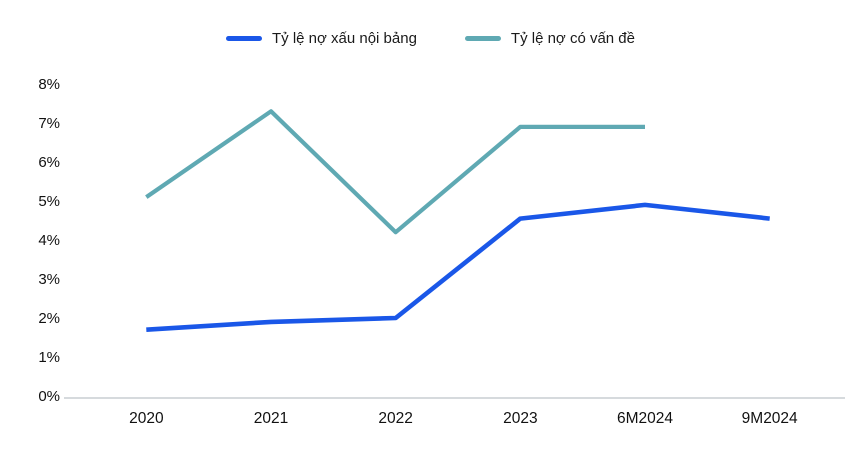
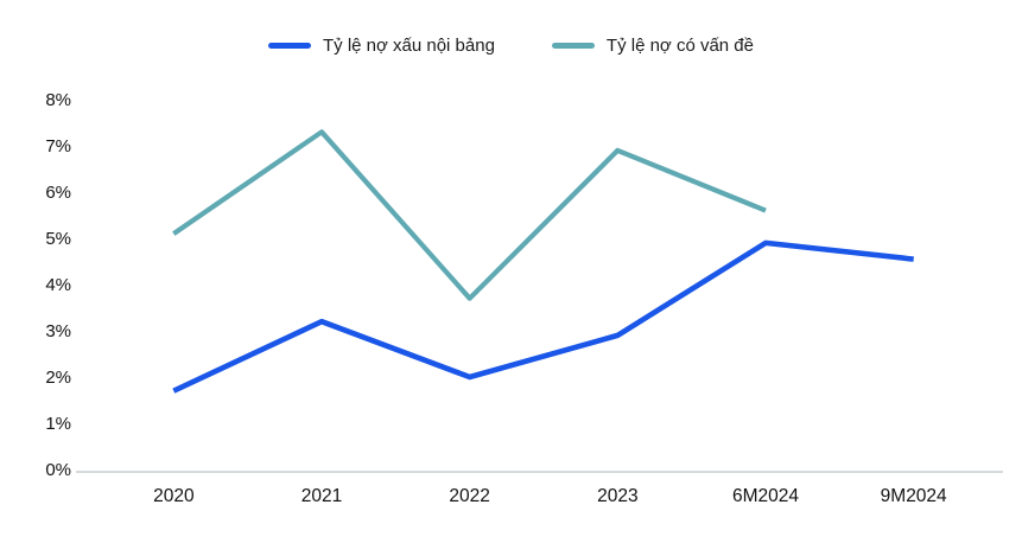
Tỷ lệ nợ xấu nội bảng/2021: 1.9% -> 3.2%
Tỷ lệ nợ có vấn đề/2022: 4.2% -> 3.7%
Tỷ lệ nợ xấu nội bảng/2023: 4.5% -> 2.9%
Tỷ lệ nợ có vấn đề/6M2024: 6.9% -> 5.6%
